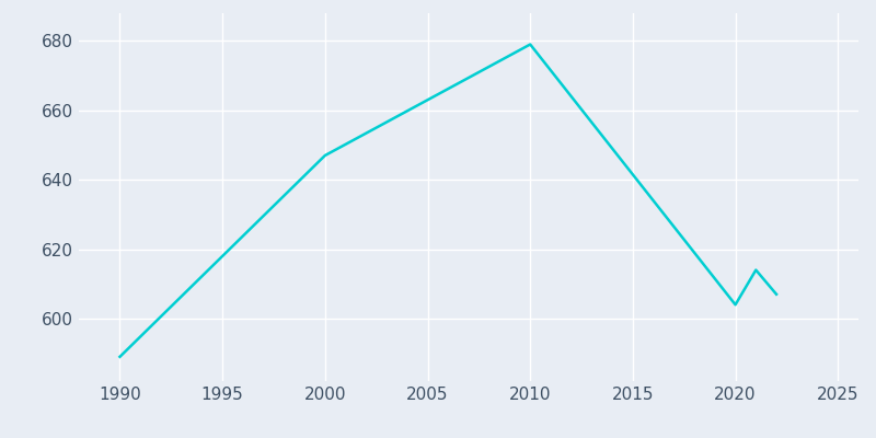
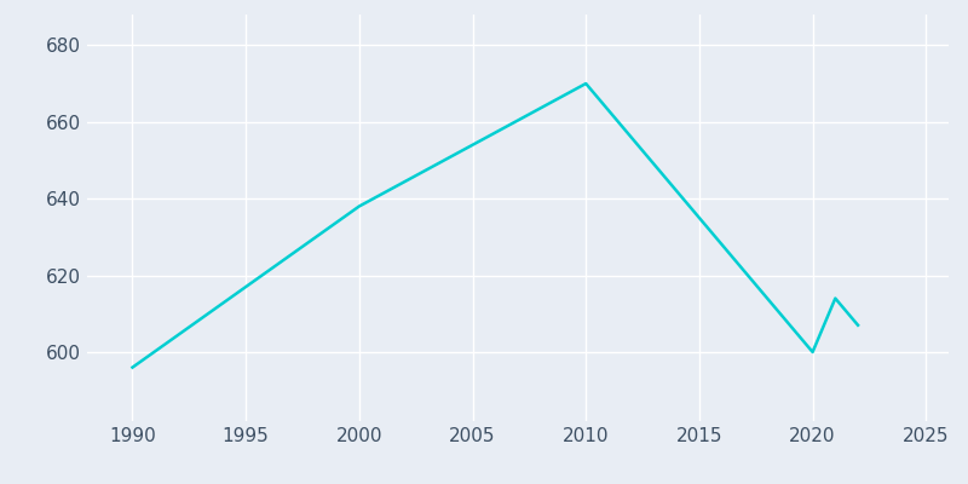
1990: 589 -> 596
2000: 647 -> 638
2010: 679 -> 670
2020: 604 -> 600
